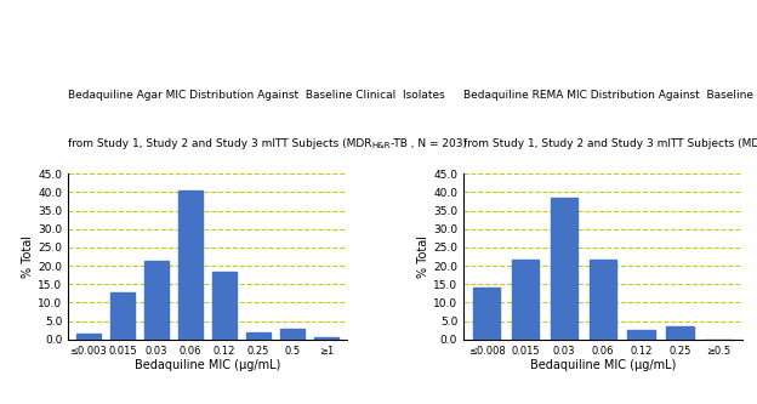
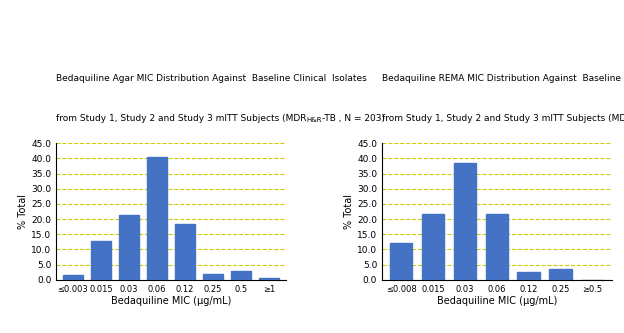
≤0.008: 14.0 -> 12.0
